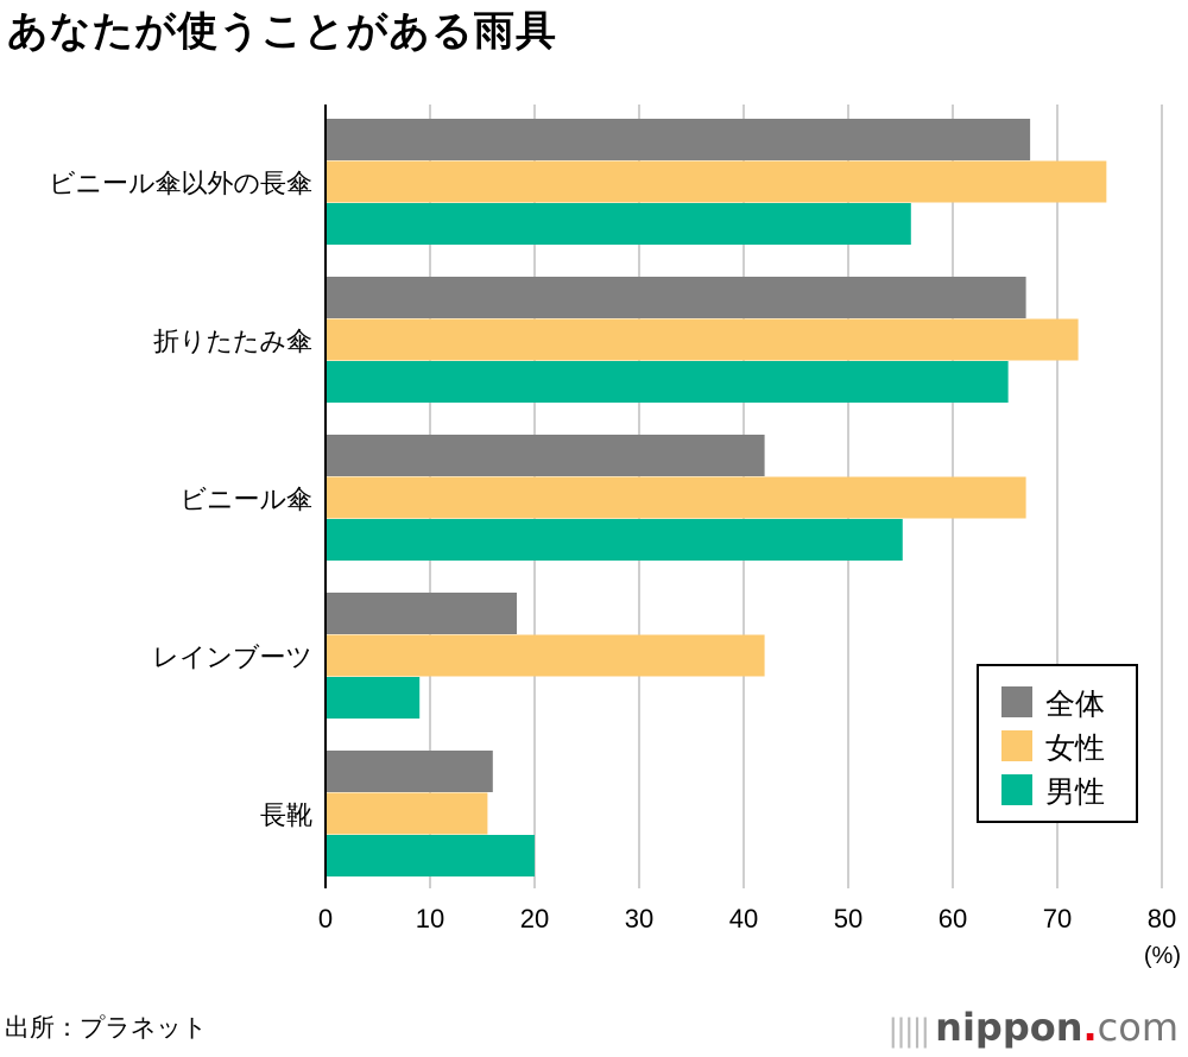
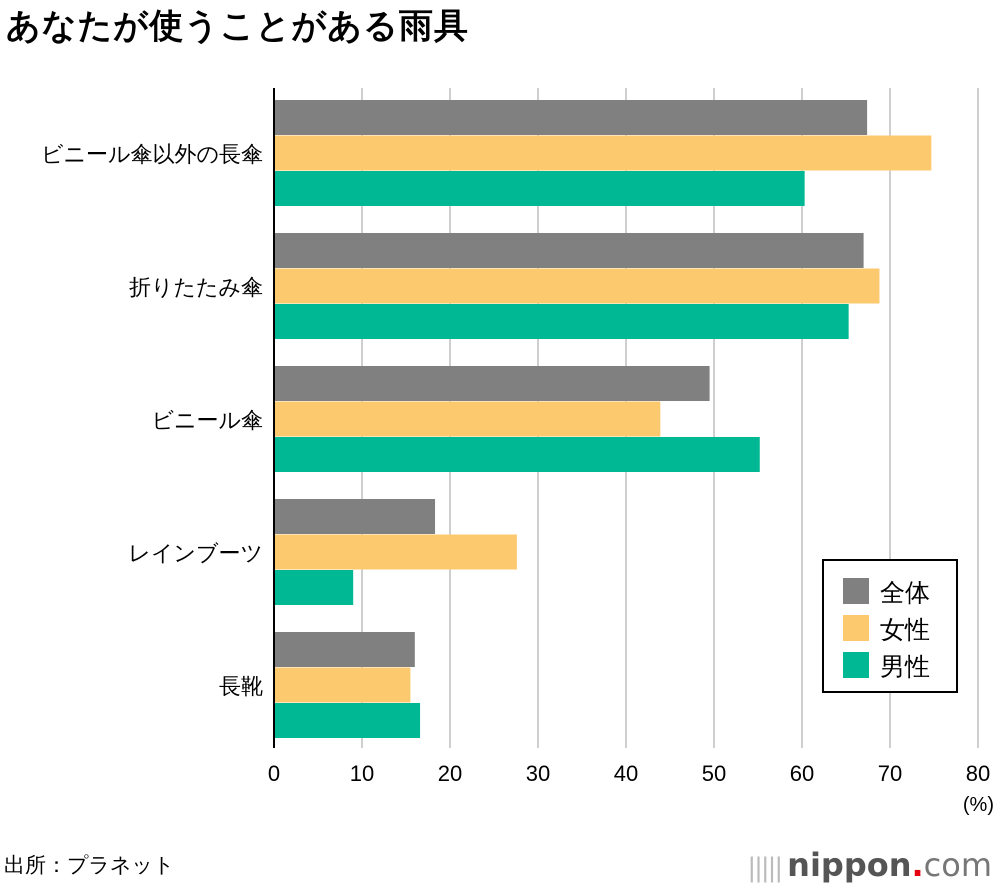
男性/ビニール傘以外の長傘: 56 -> 60
女性/折りたたみ傘: 72 -> 69
全体/ビニール傘: 42 -> 50
女性/ビニール傘: 67 -> 44
女性/レインブーツ: 42 -> 28
男性/長靴: 20 -> 17
